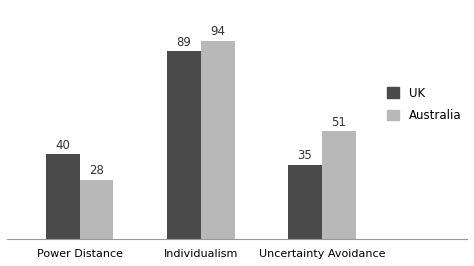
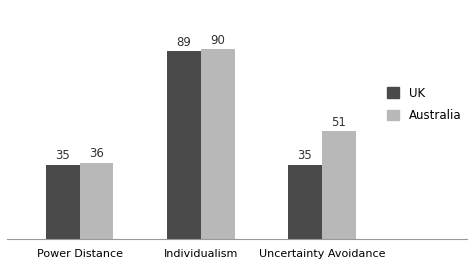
UK/Power Distance: 40 -> 35
Australia/Power Distance: 28 -> 36
Australia/Individualism: 94 -> 90
